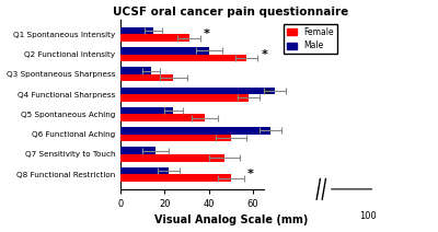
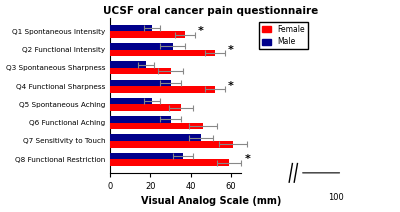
Male/Q1 Spontaneous Intensity: 15 -> 21
Female/Q1 Spontaneous Intensity: 31 -> 37
Male/Q2 Functional Intensity: 40 -> 31
Female/Q2 Functional Intensity: 57 -> 52
Male/Q3 Spontaneous Sharpness: 14 -> 18
Female/Q3 Spontaneous Sharpness: 24 -> 30
Male/Q4 Functional Sharpness: 70 -> 30
Female/Q4 Functional Sharpness: 58 -> 52
Male/Q5 Spontaneous Aching: 24 -> 21
Female/Q5 Spontaneous Aching: 38 -> 35
Male/Q6 Functional Aching: 68 -> 30
Female/Q6 Functional Aching: 50 -> 46
Male/Q7 Sensitivity to Touch: 16 -> 45
Female/Q7 Sensitivity to Touch: 47 -> 61
Male/Q8 Functional Restriction: 22 -> 36
Female/Q8 Functional Restriction: 50 -> 59
